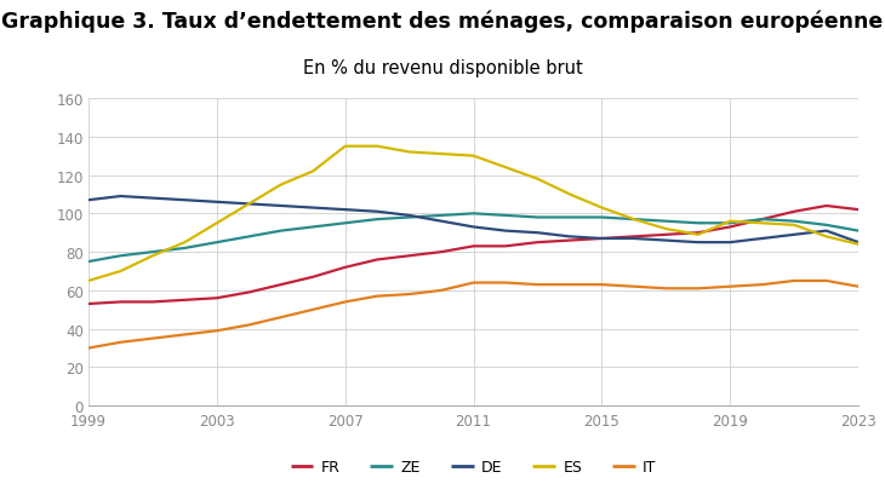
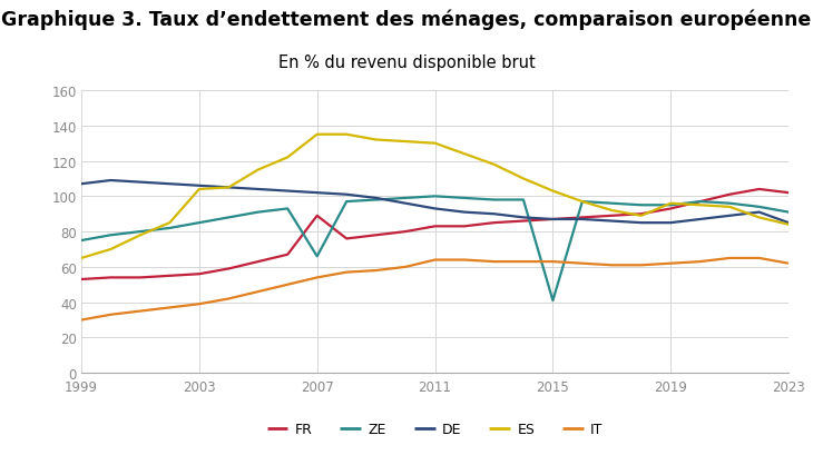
ES/2003: 95 -> 104
FR/2007: 72 -> 89
ZE/2007: 95 -> 66
ZE/2015: 98 -> 41
